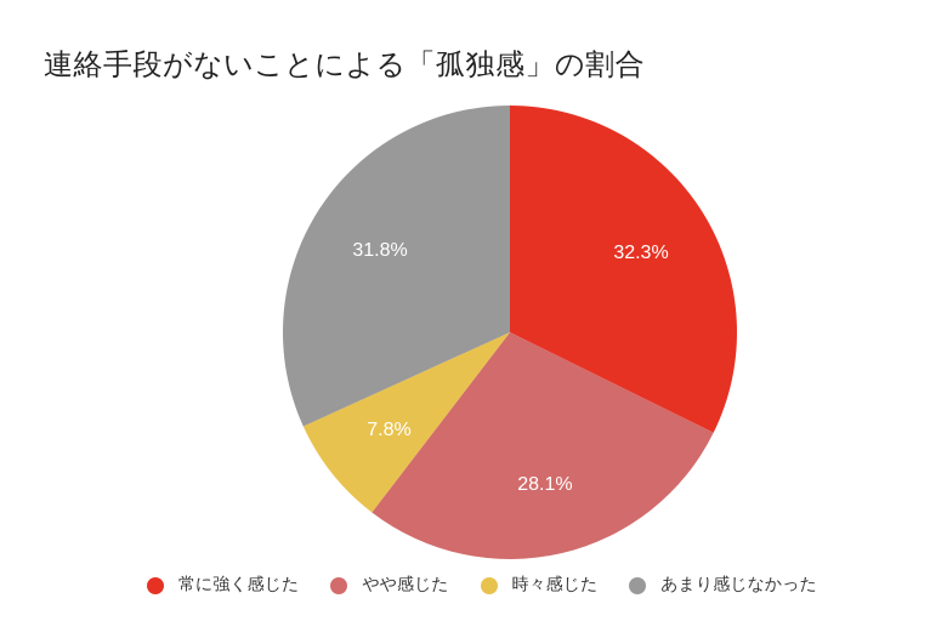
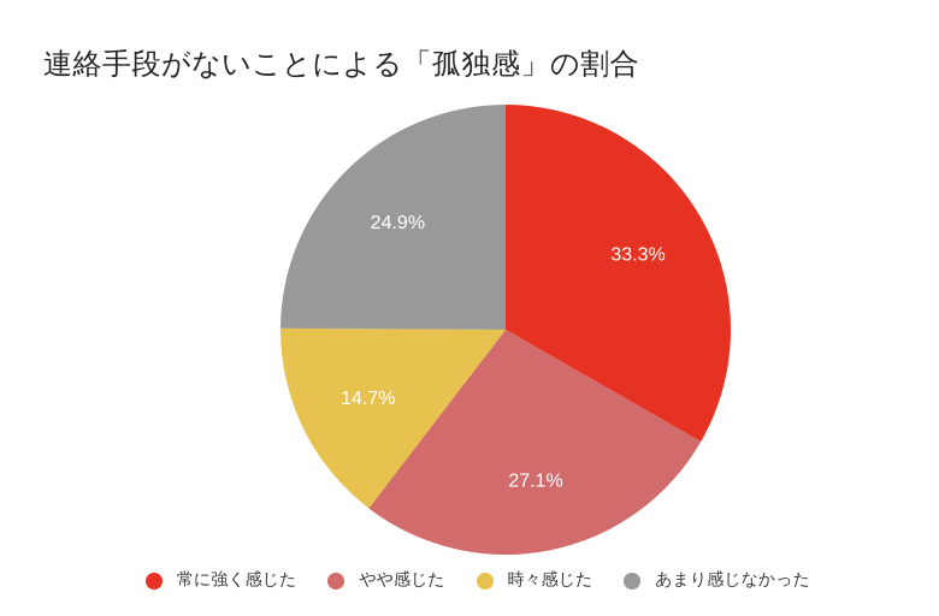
常に強く感じた: 32.3% -> 33.3%
やや感じた: 28.1% -> 27.1%
時々感じた: 7.8% -> 14.7%
あまり感じなかった: 31.8% -> 24.9%
